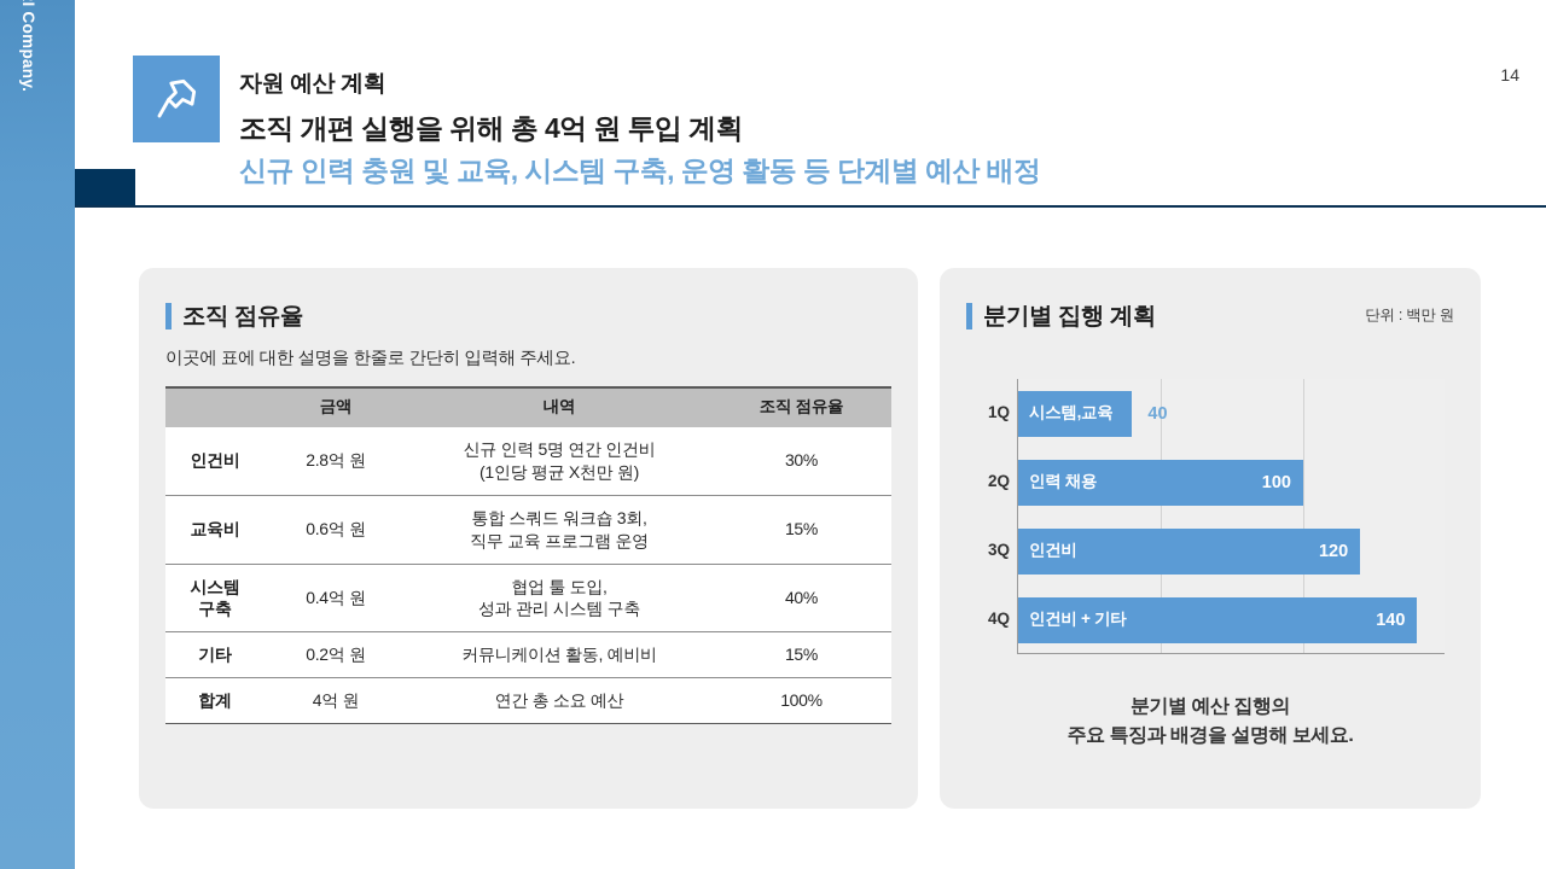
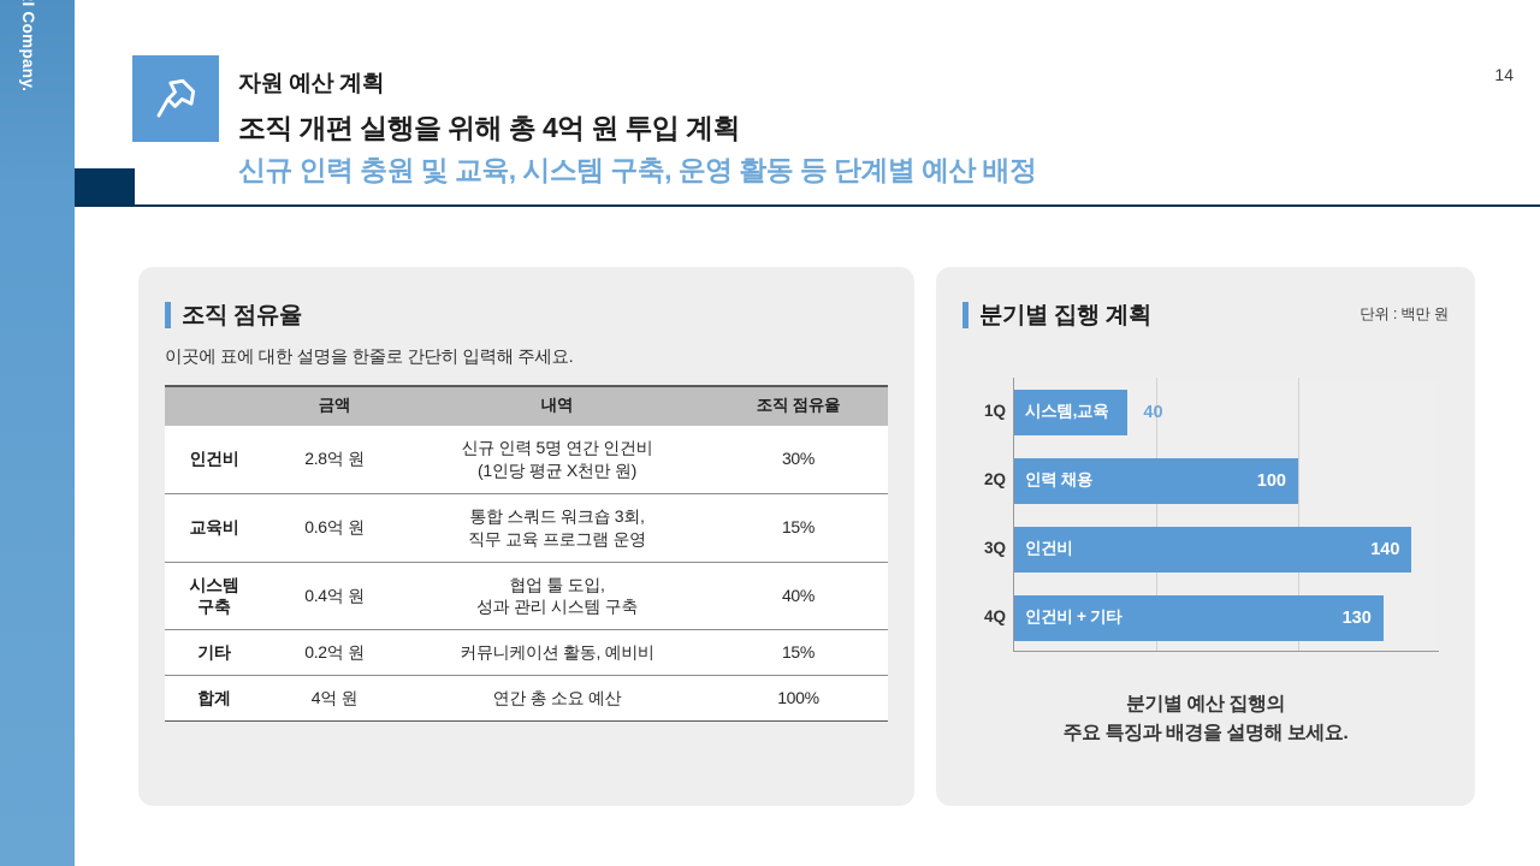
3Q: 120 -> 140
4Q: 140 -> 130
